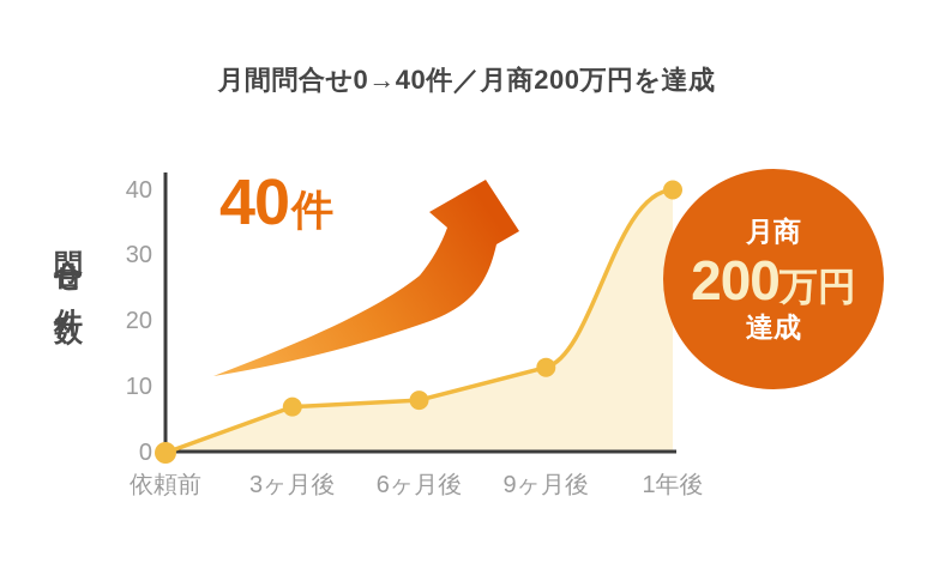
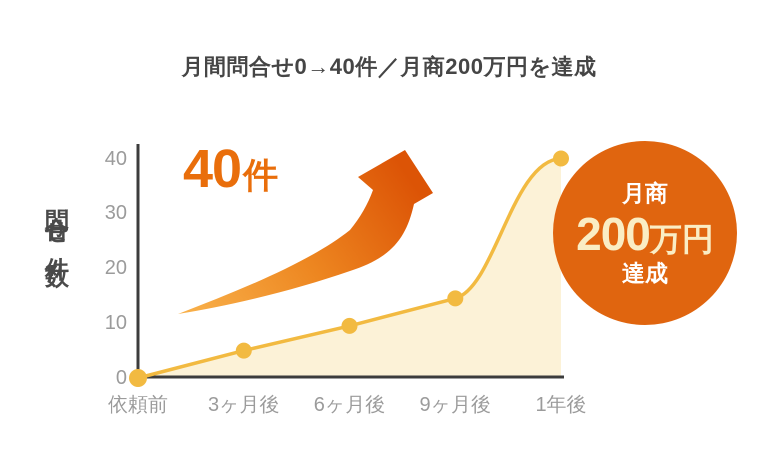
3ヶ月後: 7 -> 5
6ヶ月後: 8 -> 10
9ヶ月後: 13 -> 14
